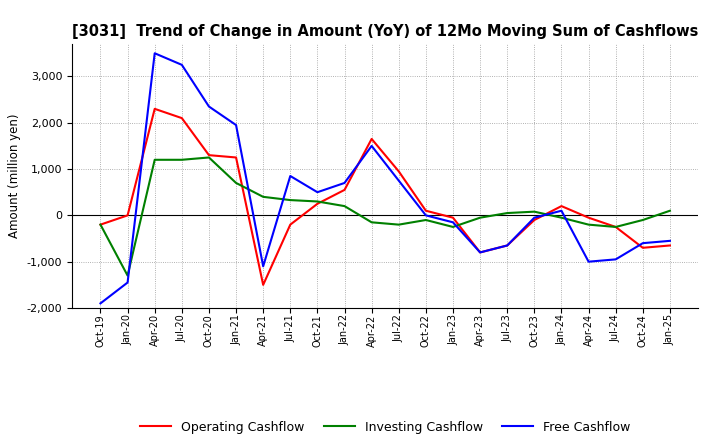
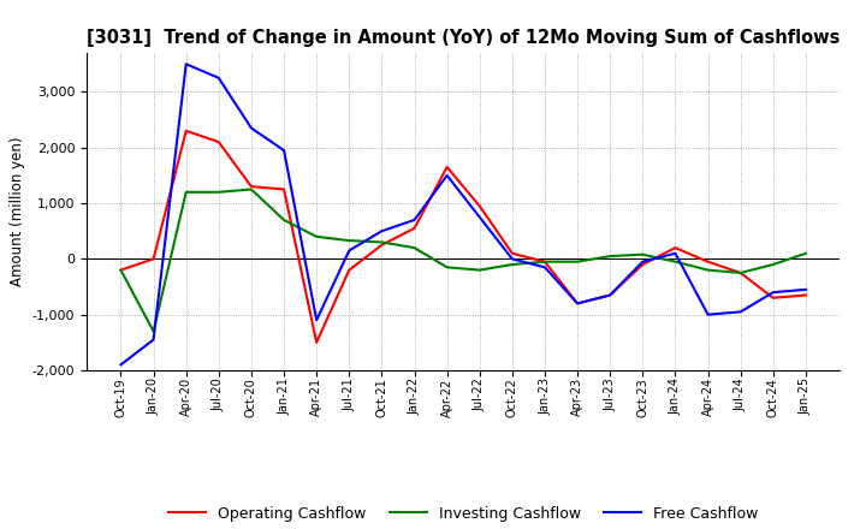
Free Cashflow/Jul-21: 850 -> 150
Investing Cashflow/Jan-23: -250 -> -50
